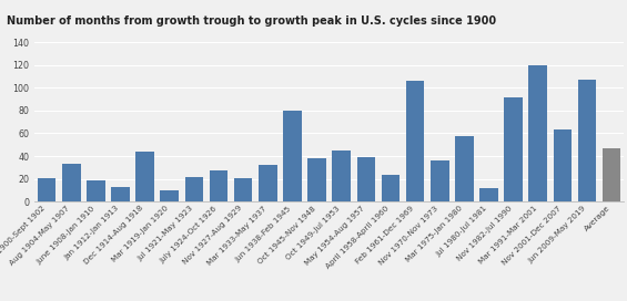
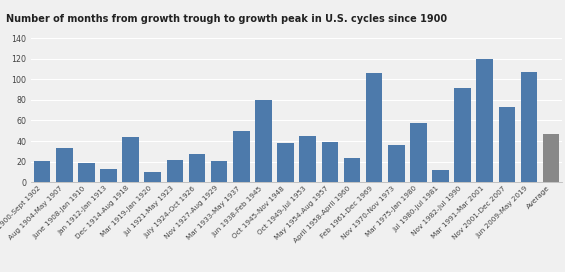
Mar 1933-May 1937: 32 -> 50
Nov 2001-Dec 2007: 63 -> 73
